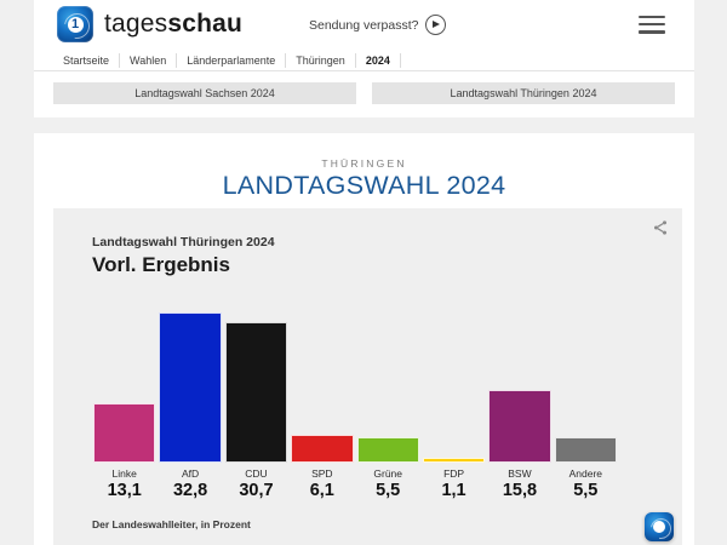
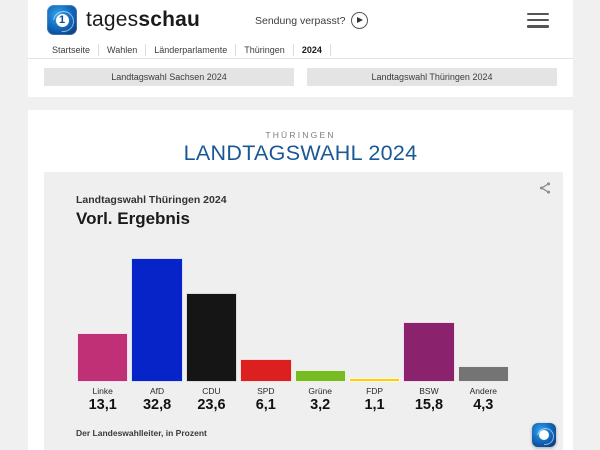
CDU: 30,7 -> 23,6
Grüne: 5,5 -> 3,2
Andere: 5,5 -> 4,3
